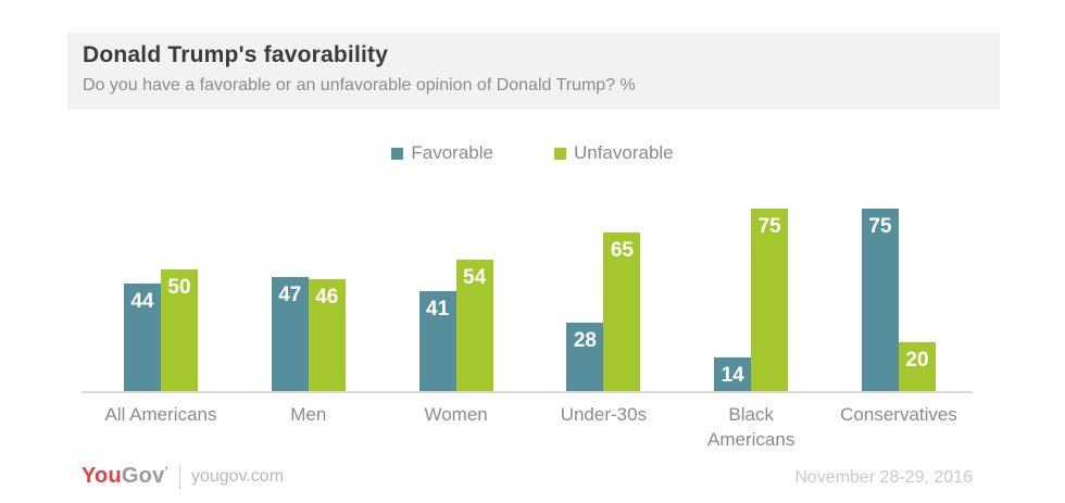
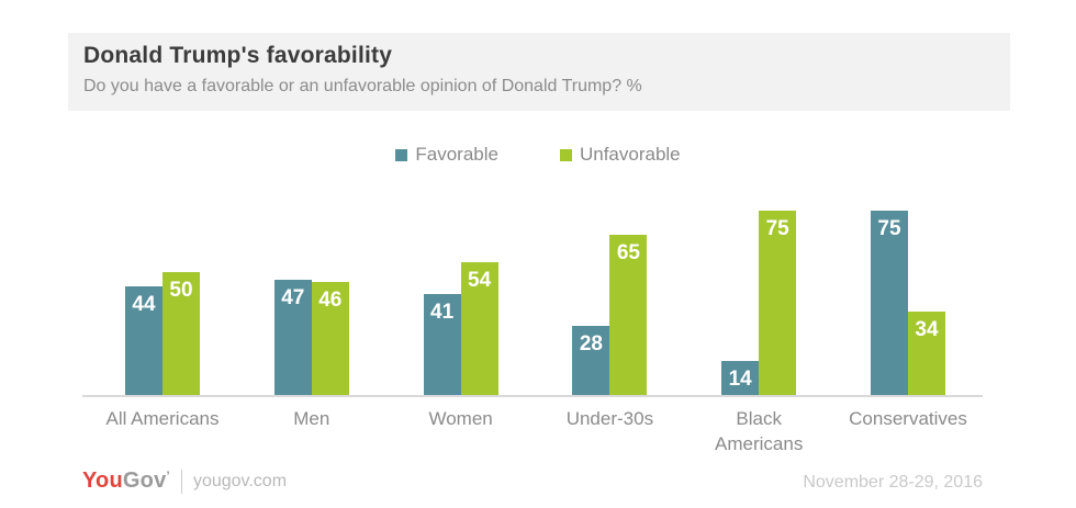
Unfavorable/Conservatives: 20 -> 34
